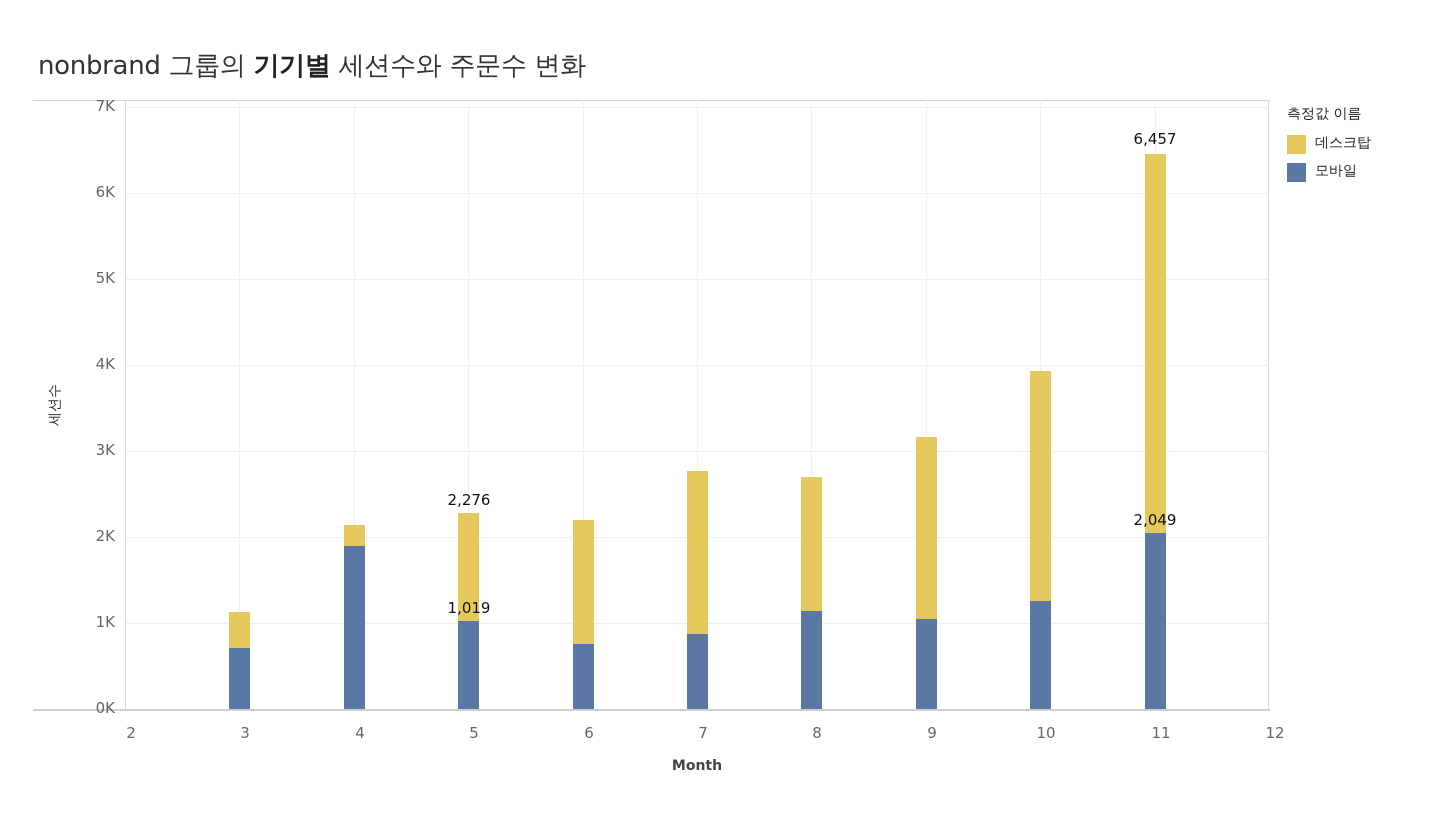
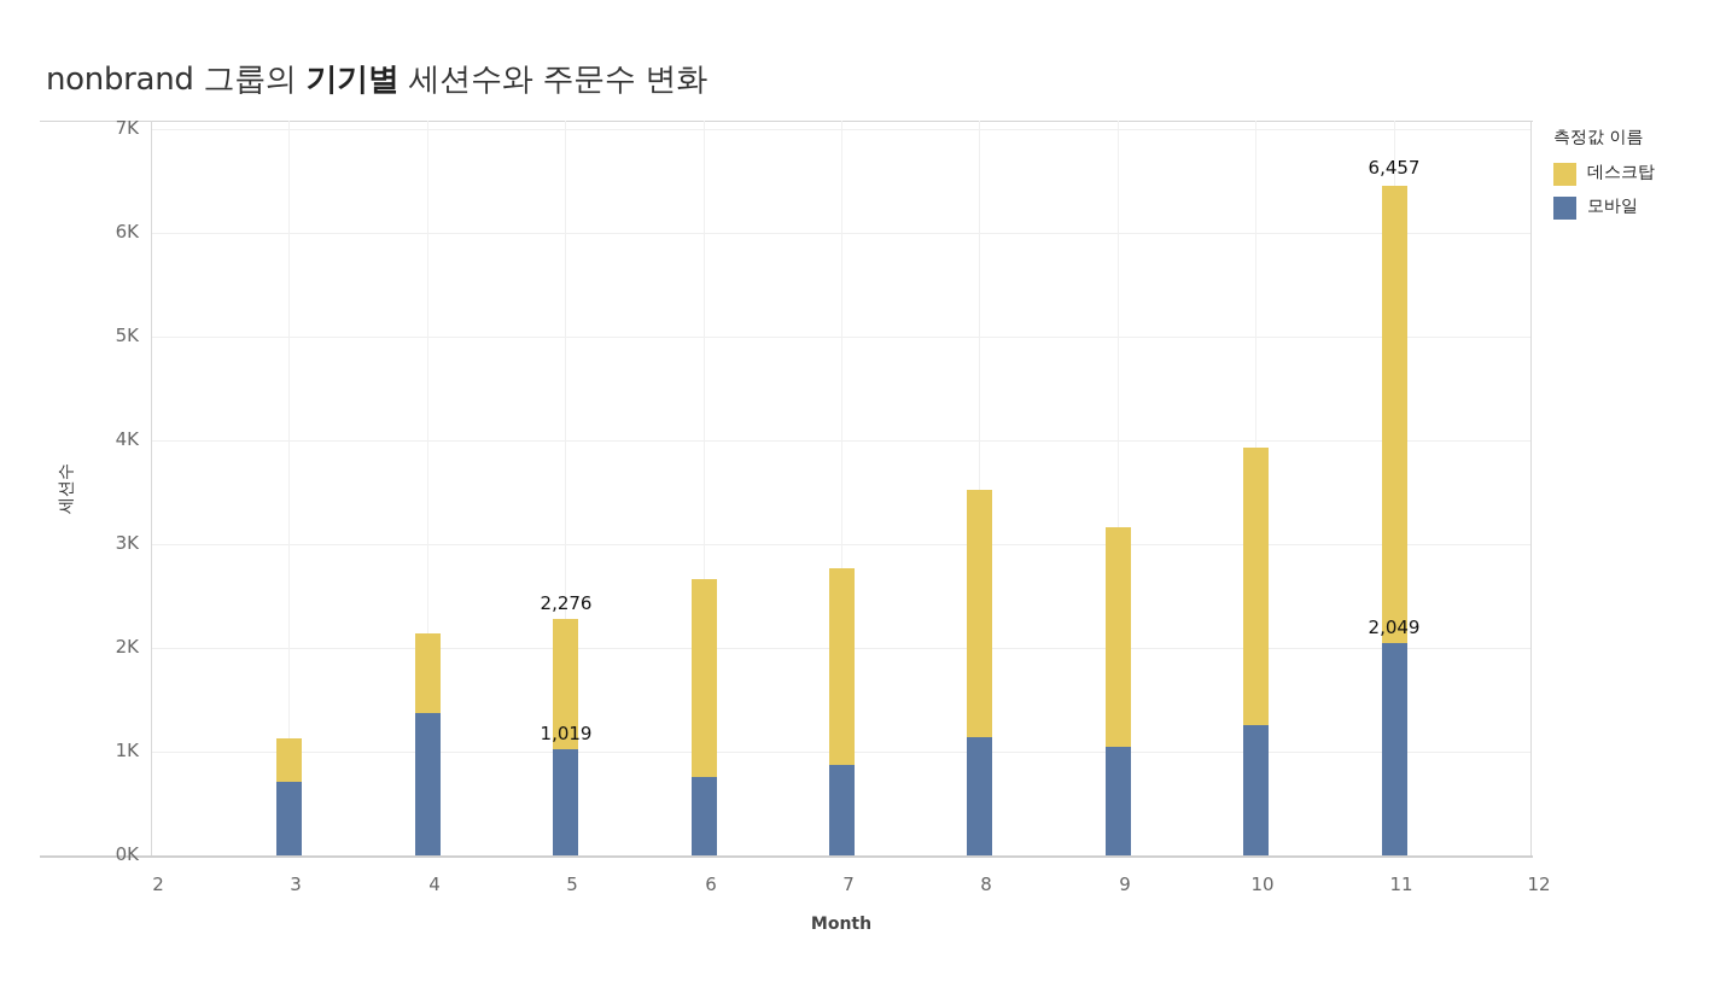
모바일/4: 1.9K -> 1.4K
데스크탑/6: 2.2K -> 2.7K
데스크탑/8: 2.7K -> 3.5K
